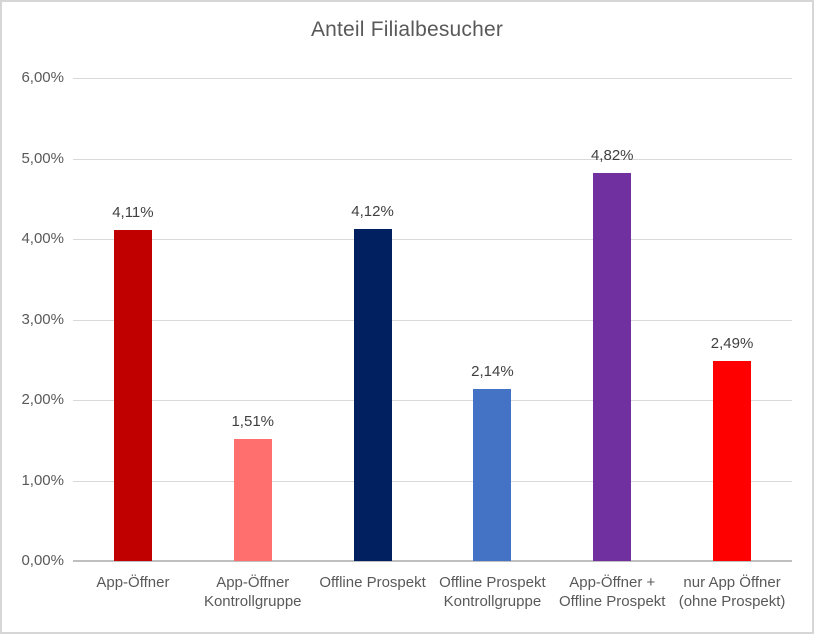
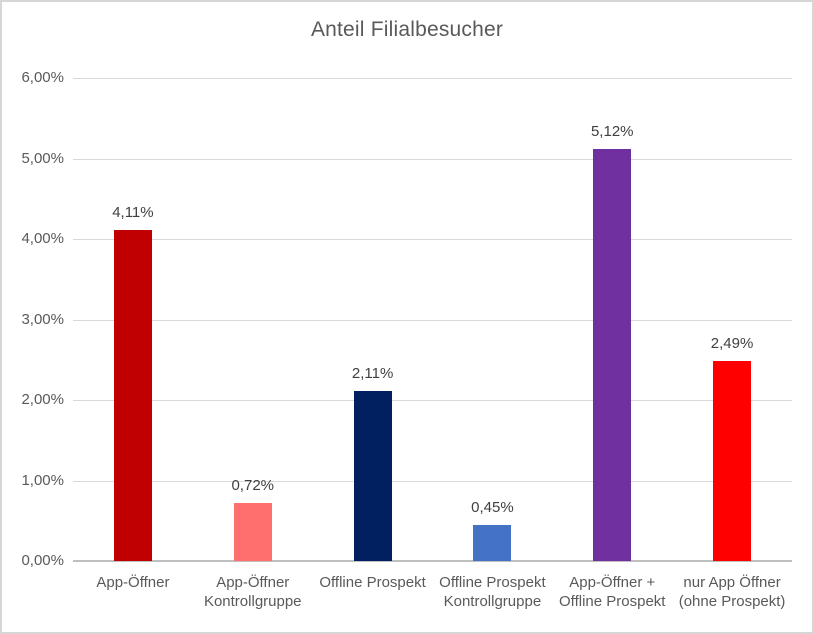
App-Öffner Kontrollgruppe: 1,51% -> 0,72%
Offline Prospekt: 4,12% -> 2,11%
Offline Prospekt Kontrollgruppe: 2,14% -> 0,45%
App-Öffner + Offline Prospekt: 4,82% -> 5,12%
